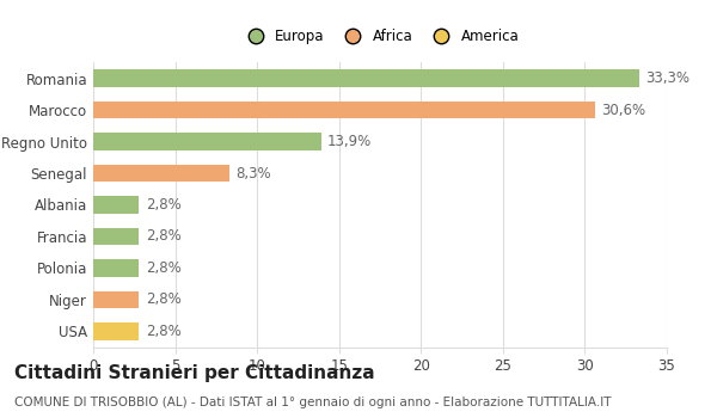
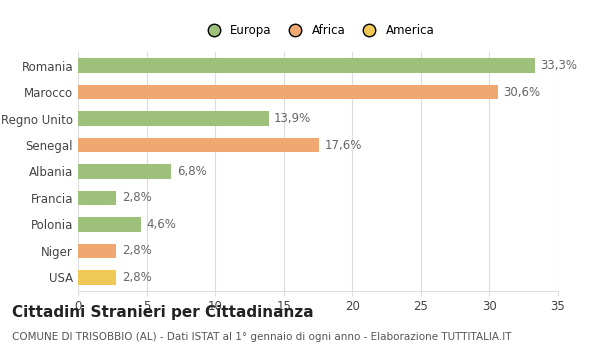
Senegal: 8,3% -> 17,6%
Albania: 2,8% -> 6,8%
Polonia: 2,8% -> 4,6%
